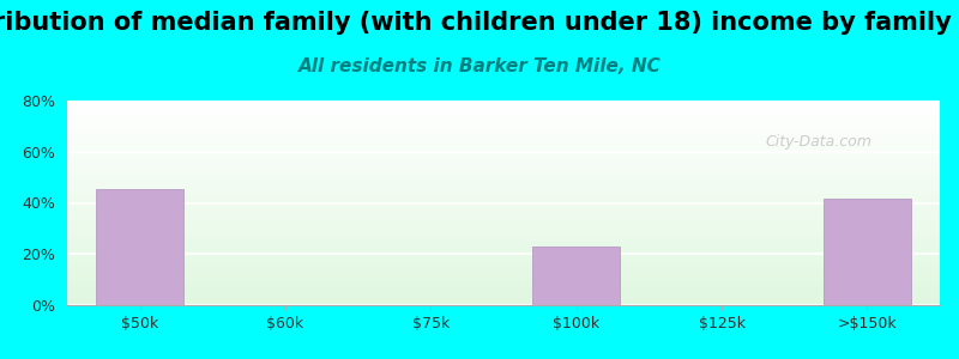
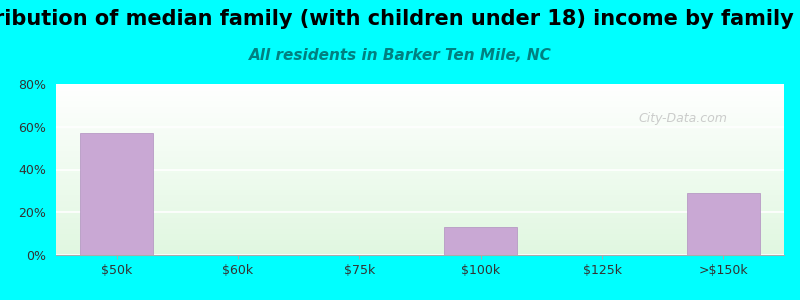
$50k: 45.5% -> 57.1%
$100k: 23.0% -> 12.9%
>$150k: 41.5% -> 29.0%
